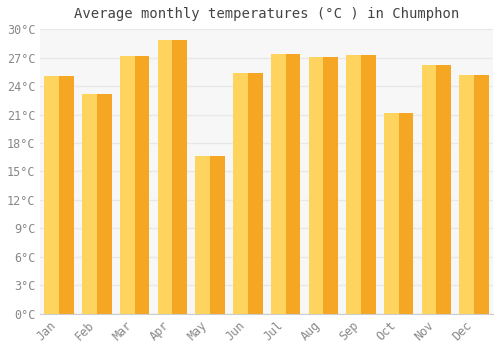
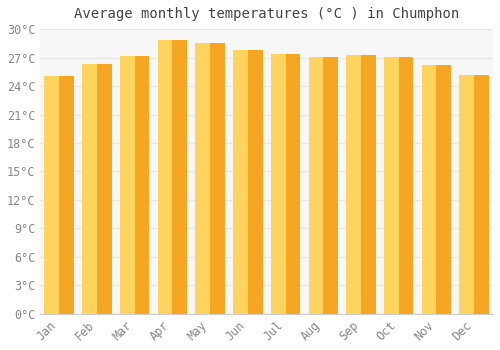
Feb: 23.2°C -> 26.3°C
May: 16.6°C -> 28.5°C
Jun: 25.4°C -> 27.8°C
Oct: 21.2°C -> 27.1°C
